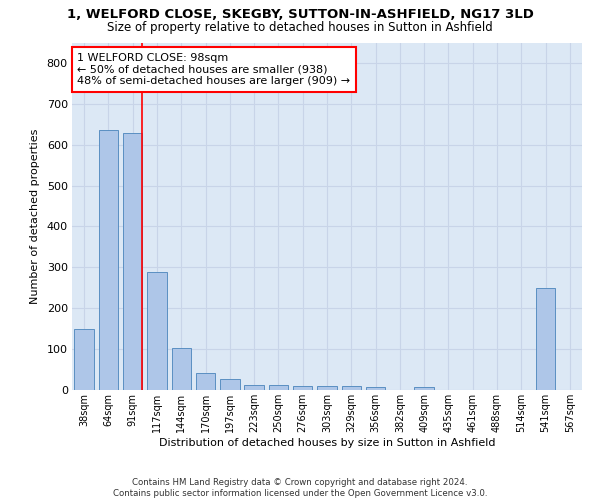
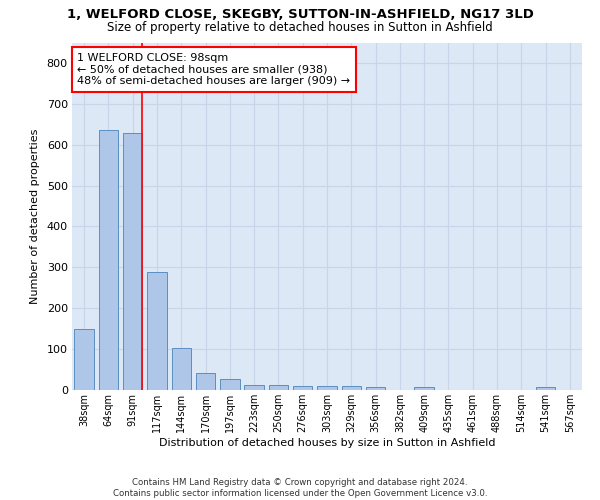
541sqm: 250 -> 8
